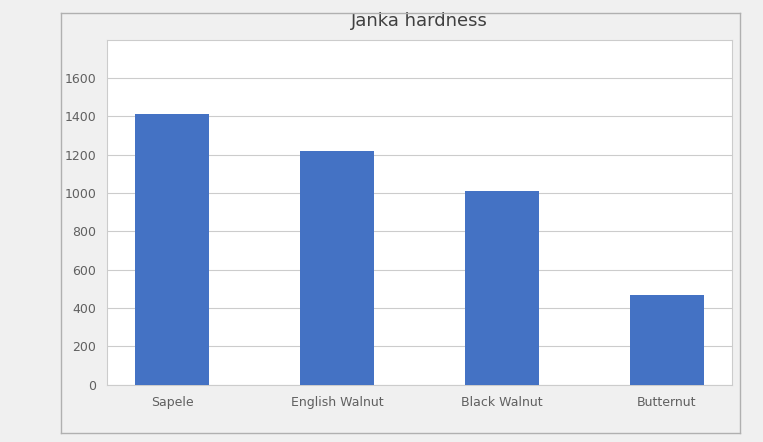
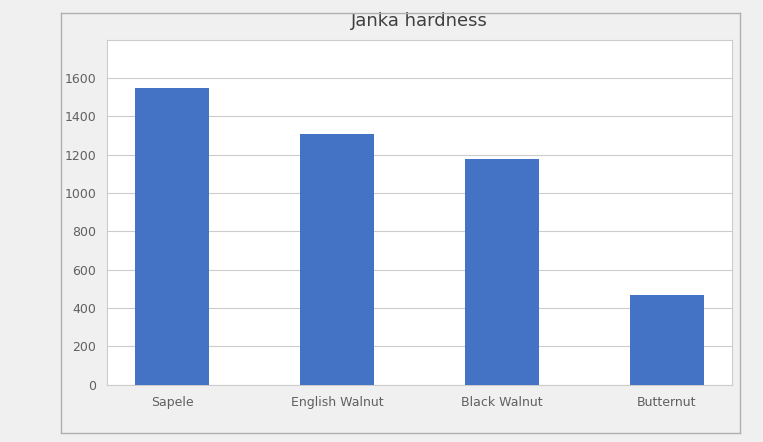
Sapele: 1410 -> 1550
English Walnut: 1220 -> 1310
Black Walnut: 1010 -> 1180
